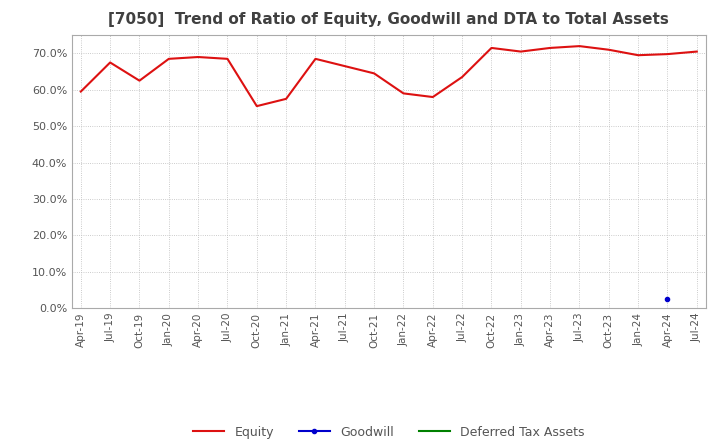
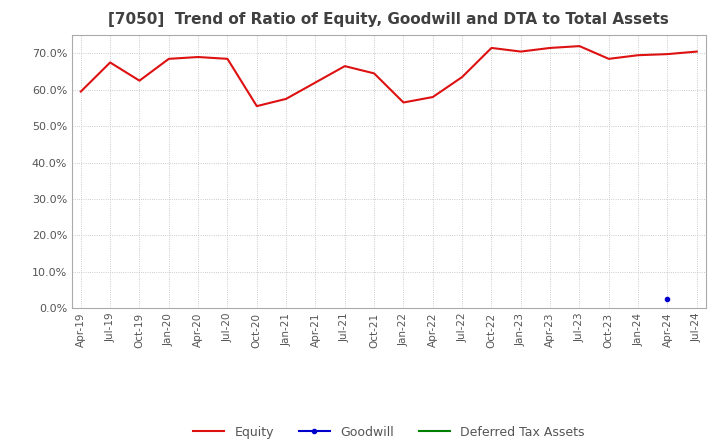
Equity/Apr-21: 68.5% -> 62.0%
Equity/Jan-22: 59.0% -> 56.5%
Equity/Oct-23: 71.0% -> 68.5%
